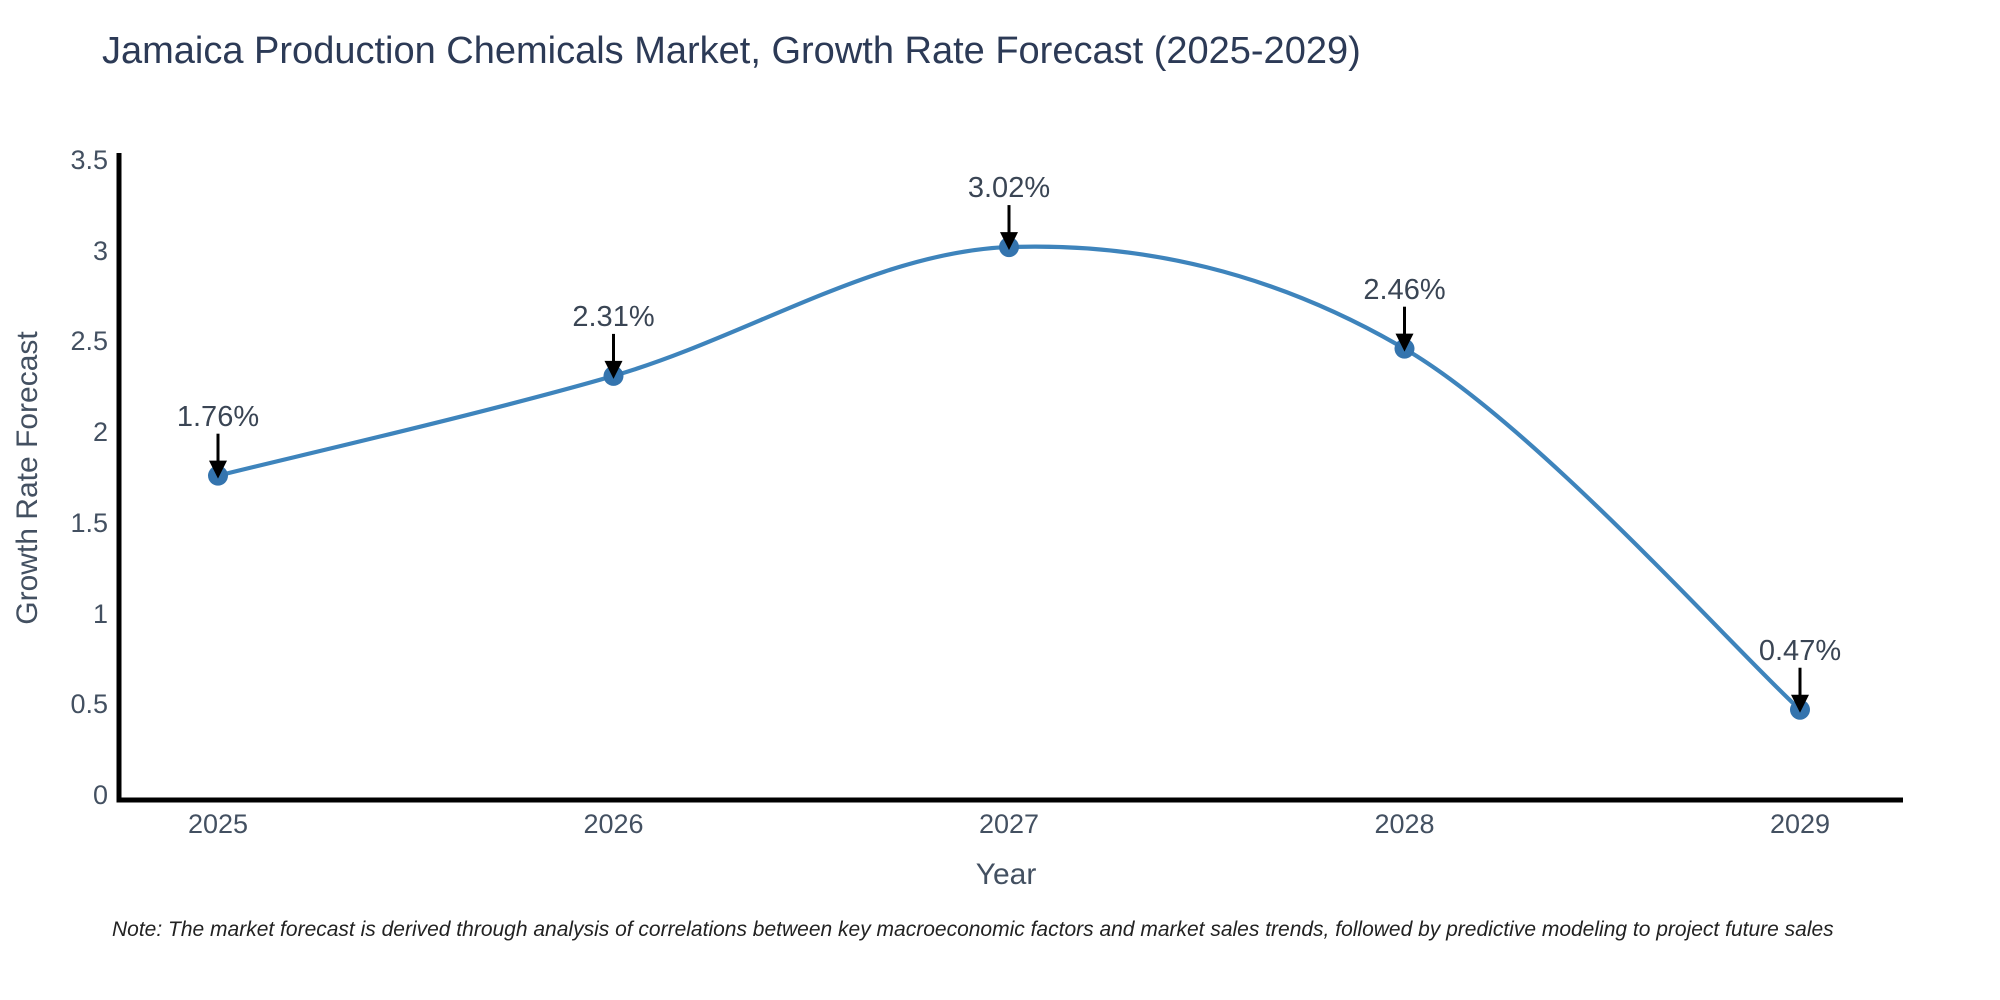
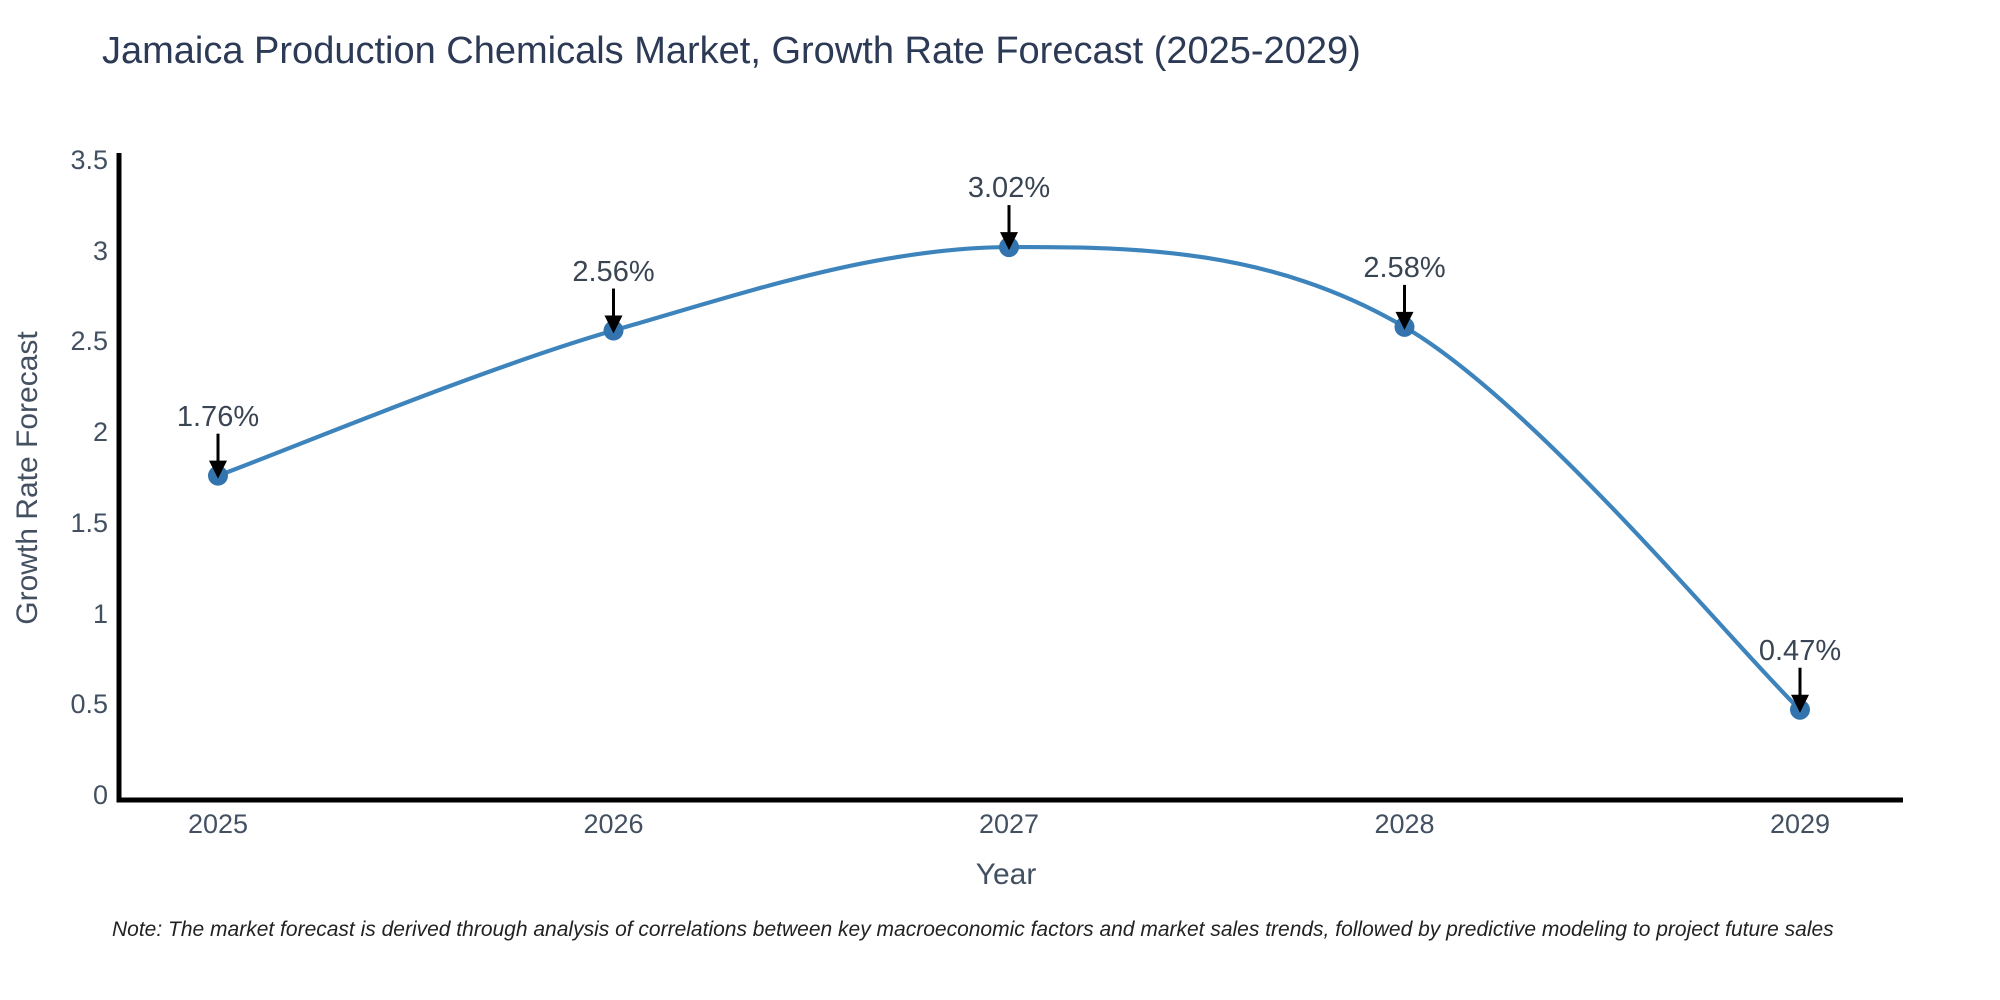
2026: 2.31% -> 2.56%
2028: 2.46% -> 2.58%
